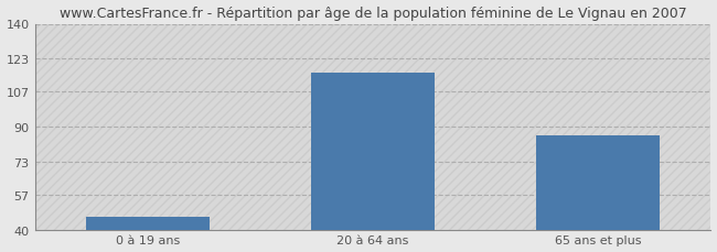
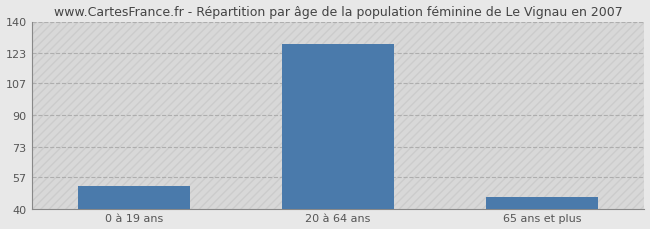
0 à 19 ans: 46 -> 52
20 à 64 ans: 116 -> 128
65 ans et plus: 86 -> 46
